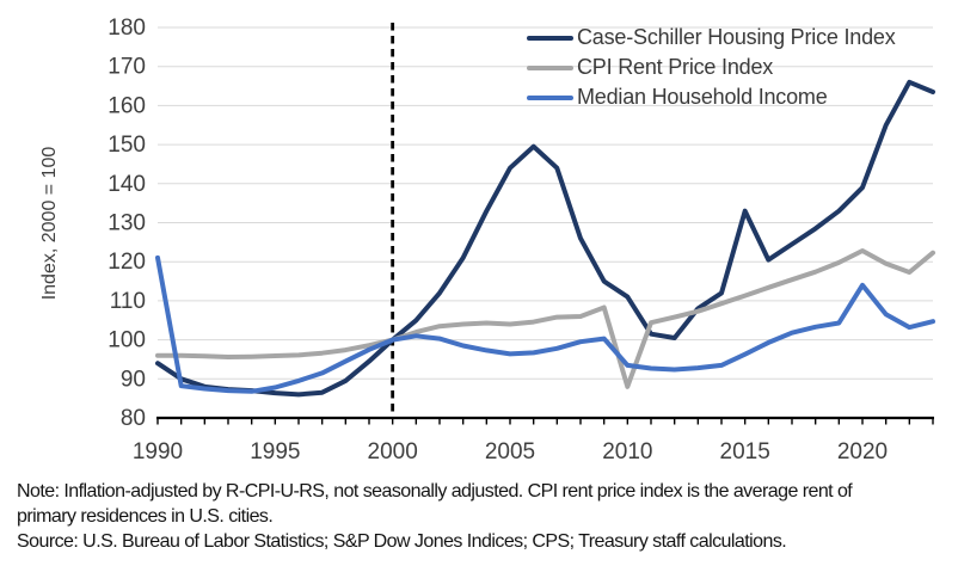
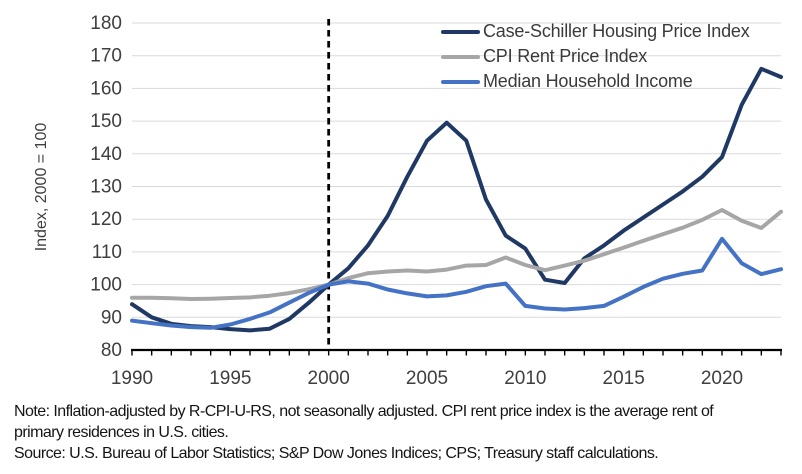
Median Household Income/1990: 121 -> 89
CPI Rent Price Index/2010: 88 -> 106
Case-Schiller Housing Price Index/2015: 133 -> 116
